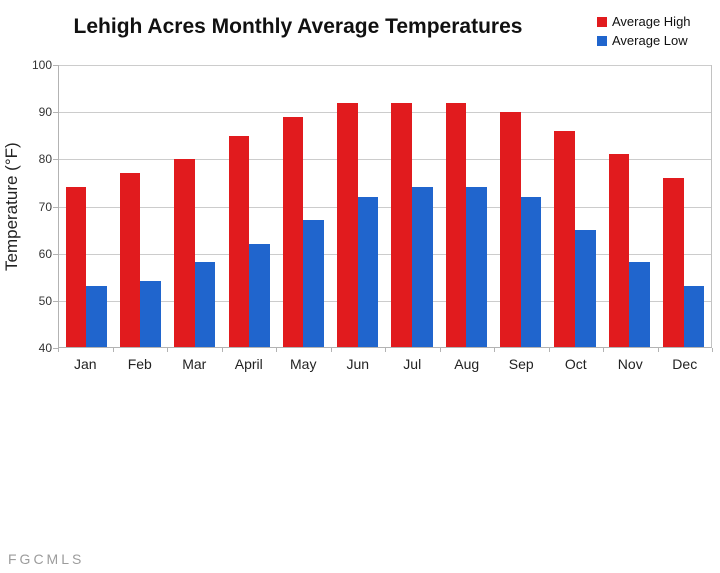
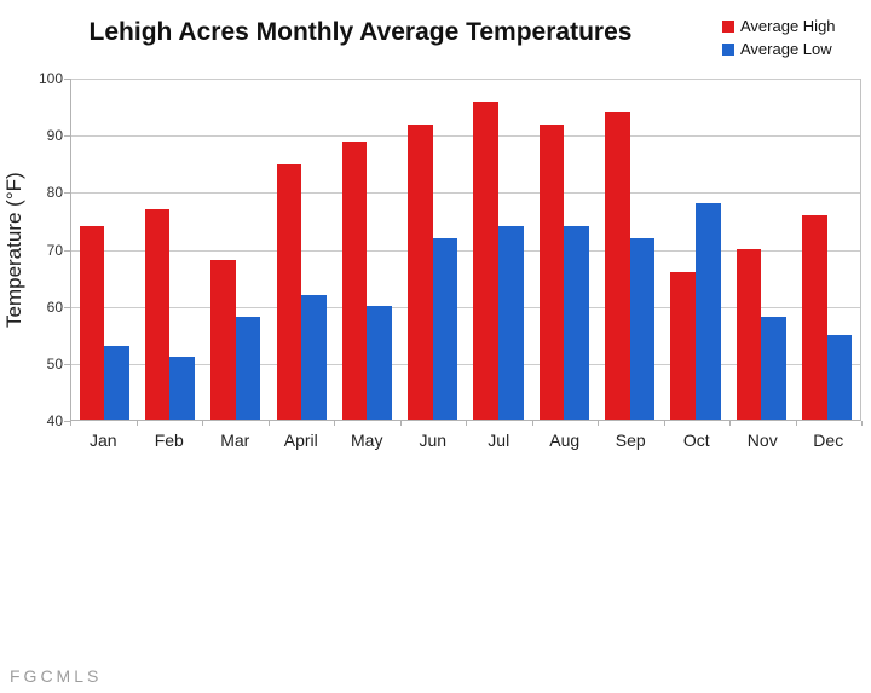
Average Low/Feb: 54 -> 51
Average High/Mar: 80 -> 68
Average Low/May: 67 -> 60
Average High/Jul: 92 -> 96
Average High/Sep: 90 -> 94
Average High/Oct: 86 -> 66
Average Low/Oct: 65 -> 78
Average High/Nov: 81 -> 70
Average Low/Dec: 53 -> 55
